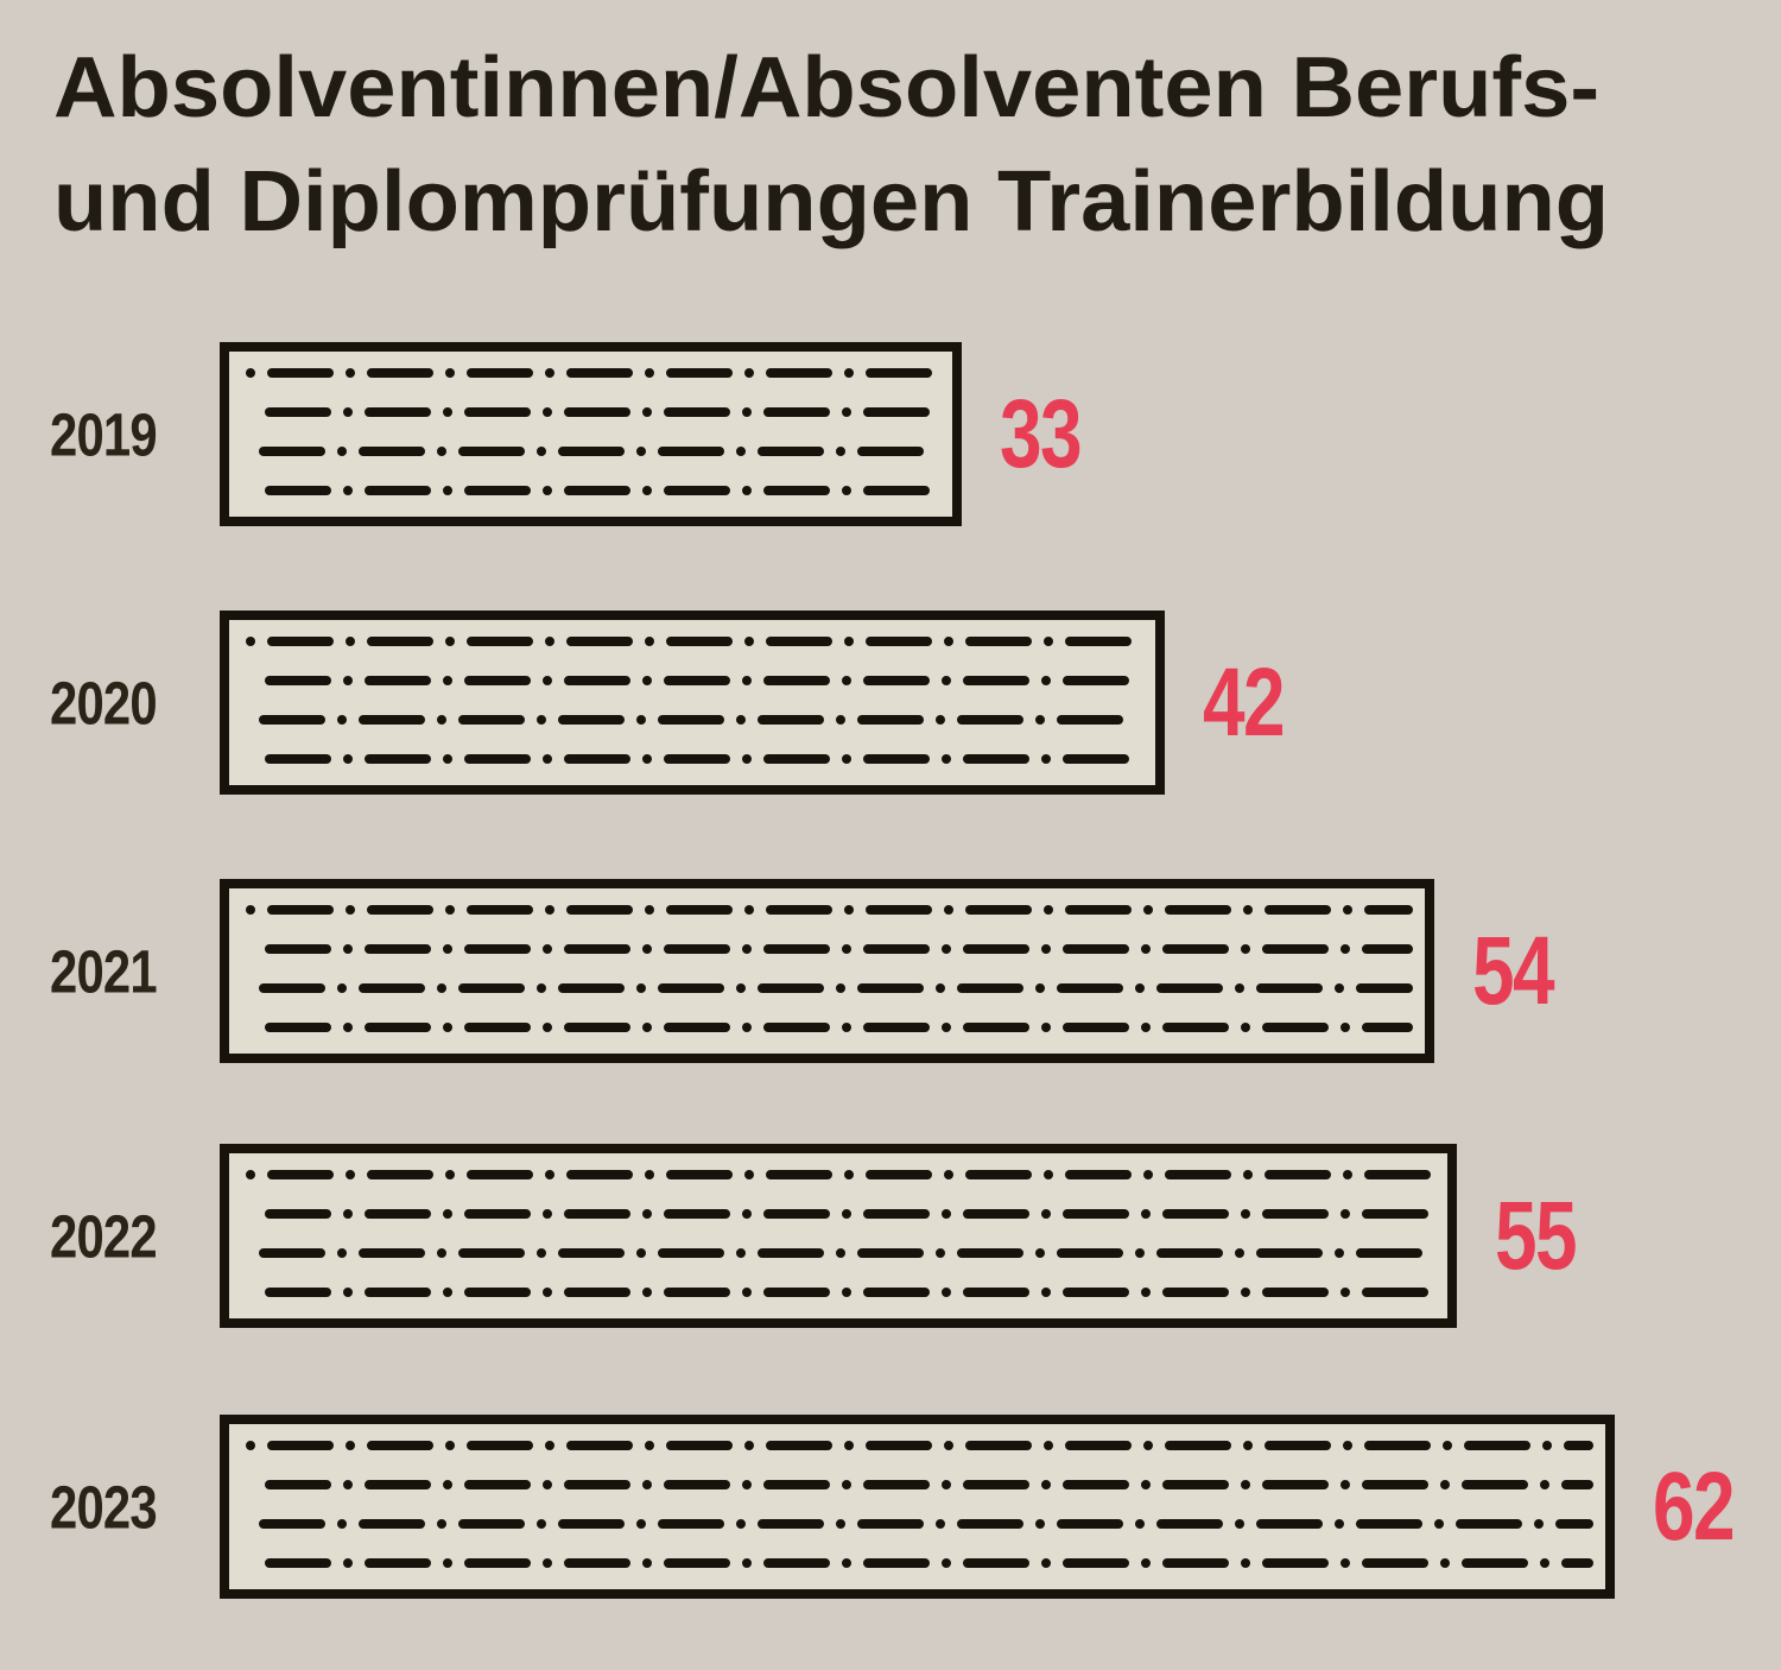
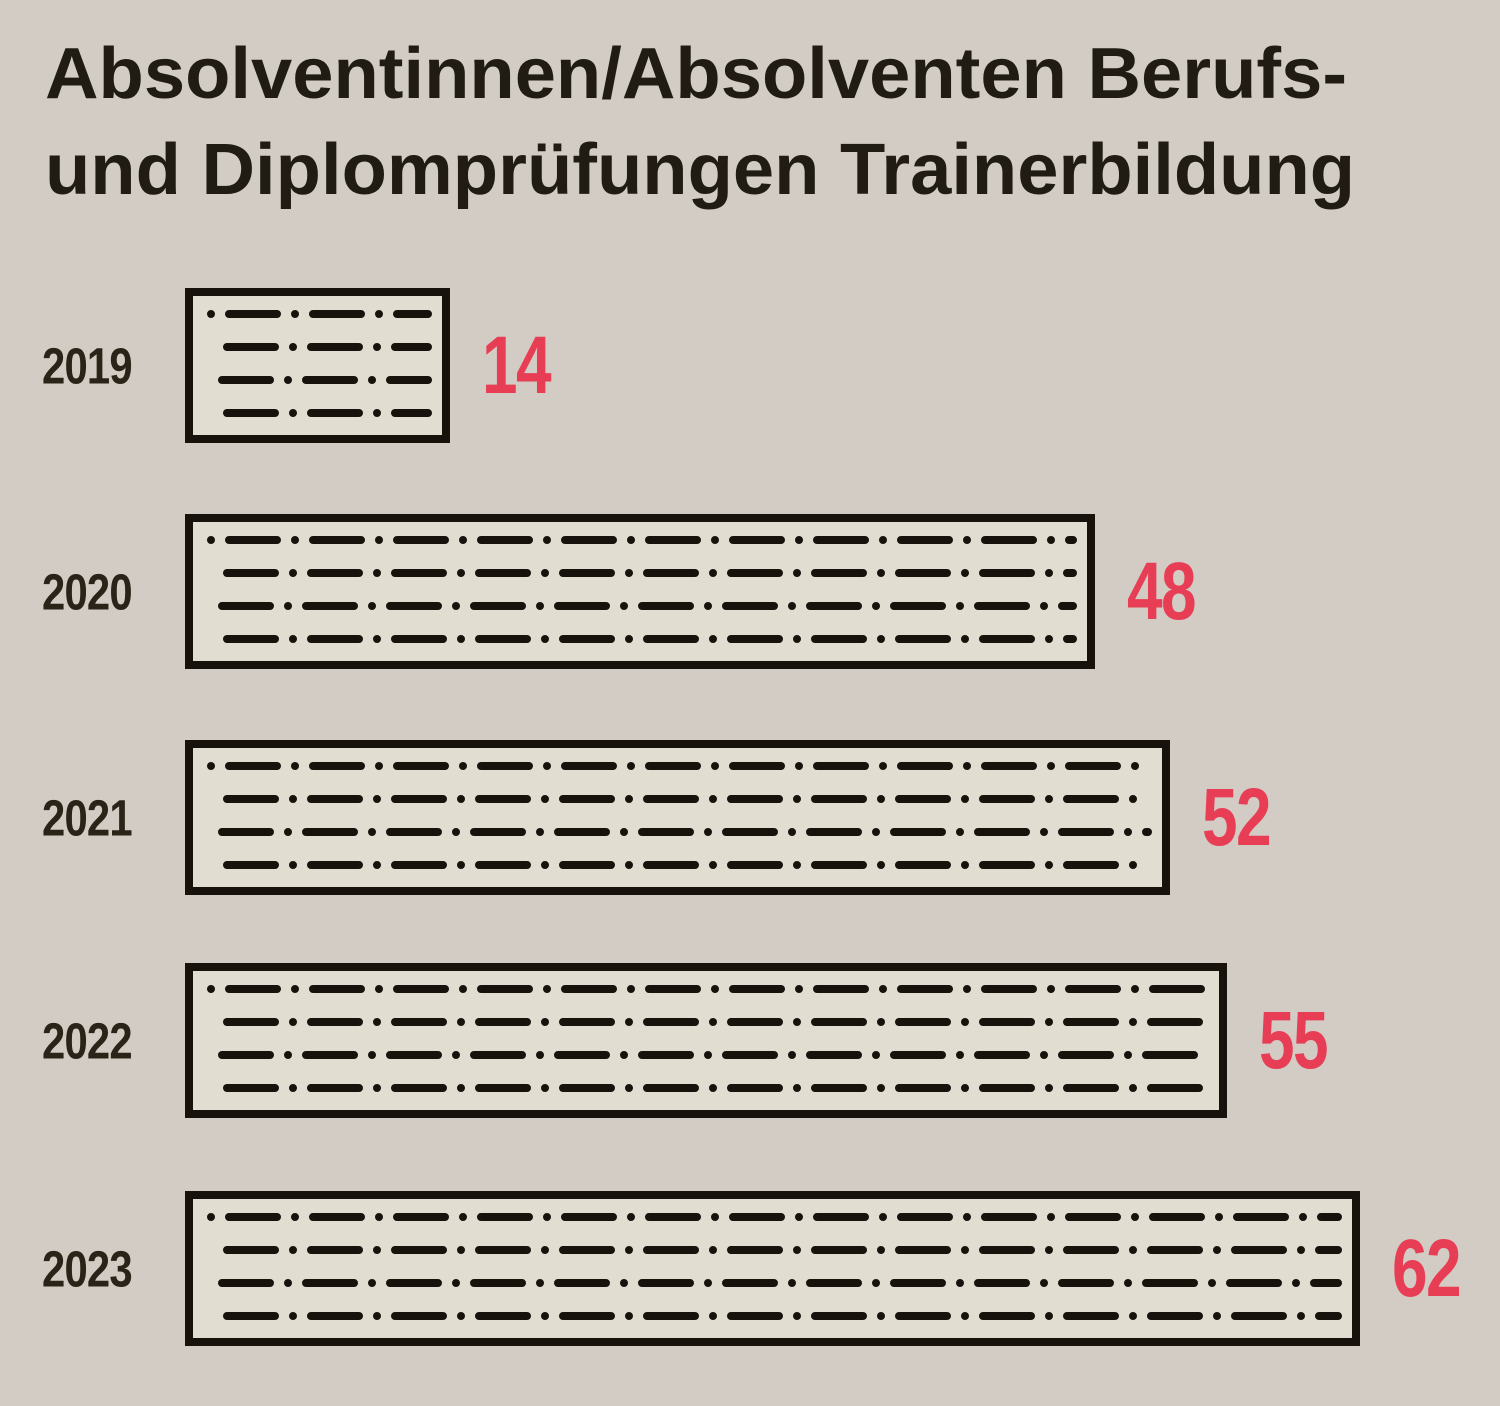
2019: 33 -> 14
2020: 42 -> 48
2021: 54 -> 52
